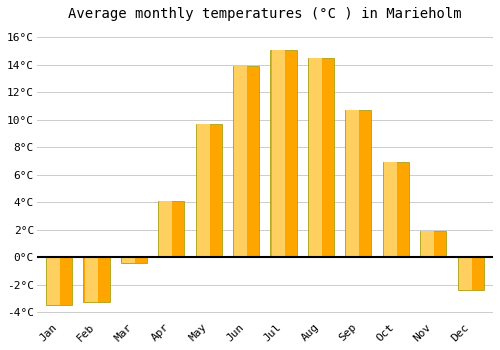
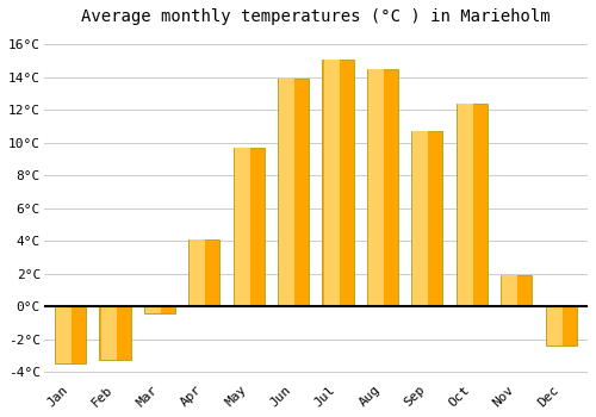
Oct: 6.9°C -> 12.4°C
